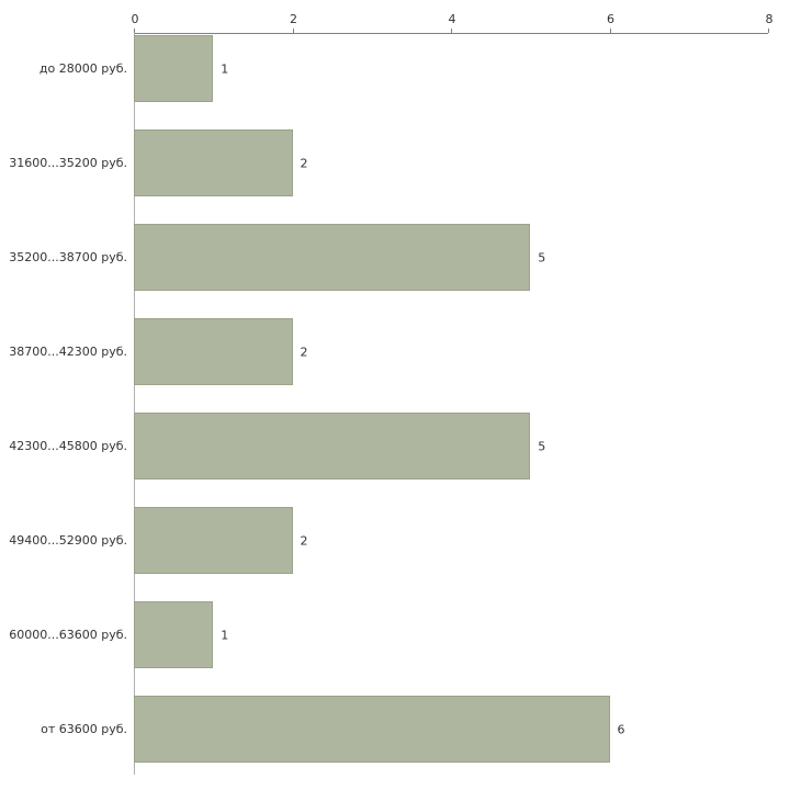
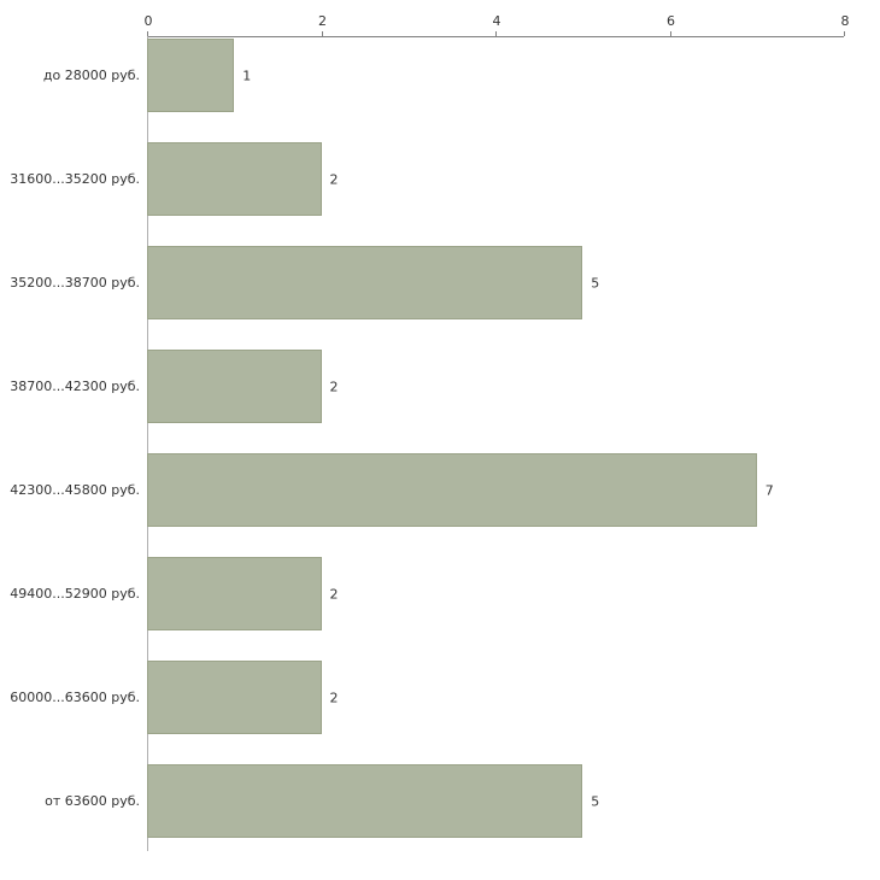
42300...45800 руб.: 5 -> 7
60000...63600 руб.: 1 -> 2
от 63600 руб.: 6 -> 5
